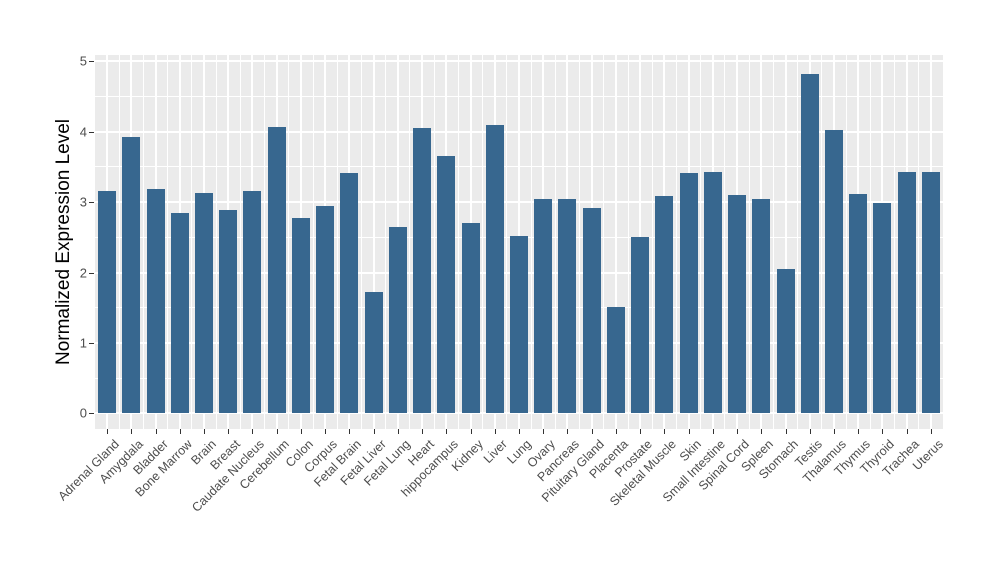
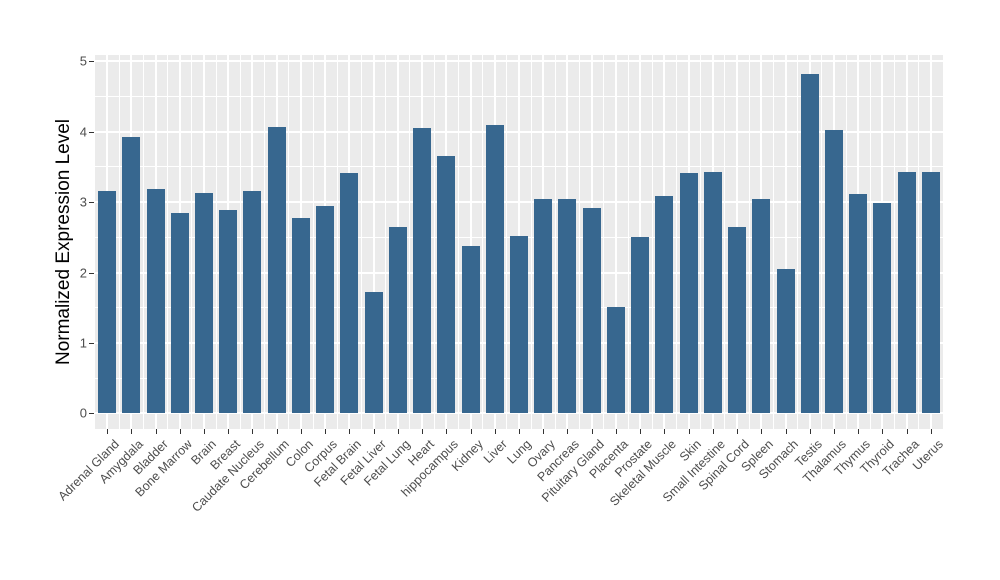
Kidney: 2.7 -> 2.4
Spinal Cord: 3.1 -> 2.6
